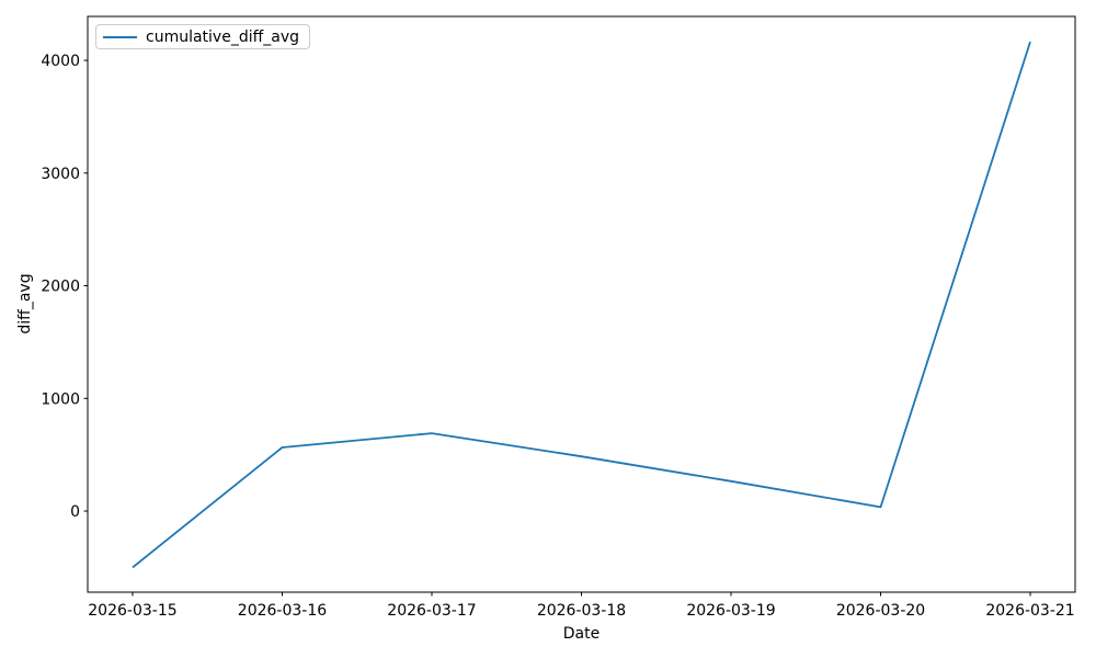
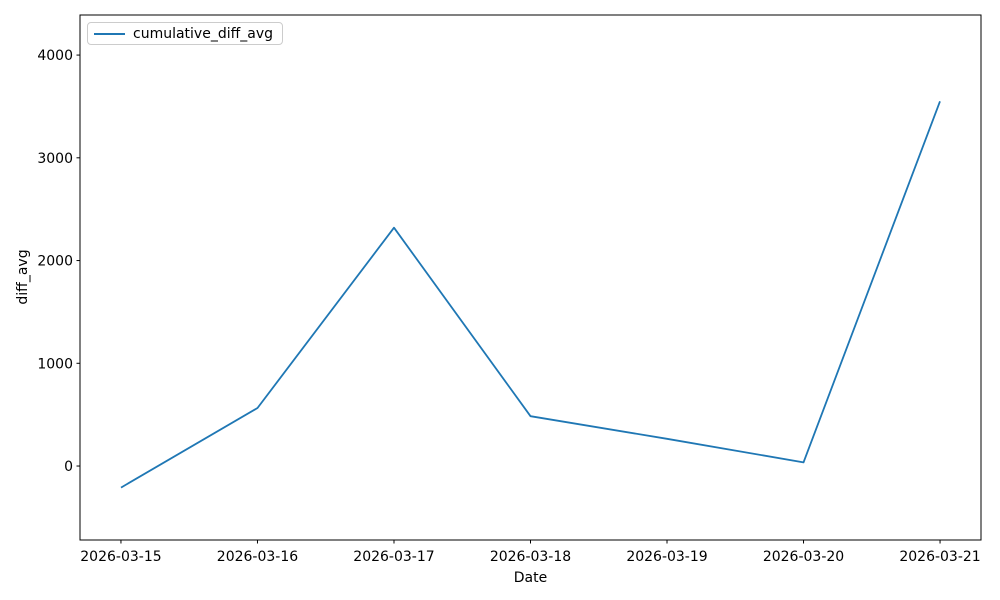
2026-03-15: -500 -> -210
2026-03-17: 690 -> 2320
2026-03-21: 4160 -> 3550
